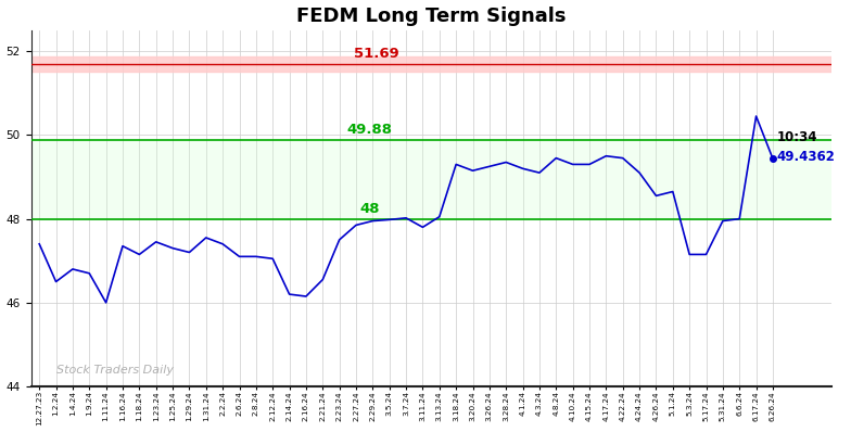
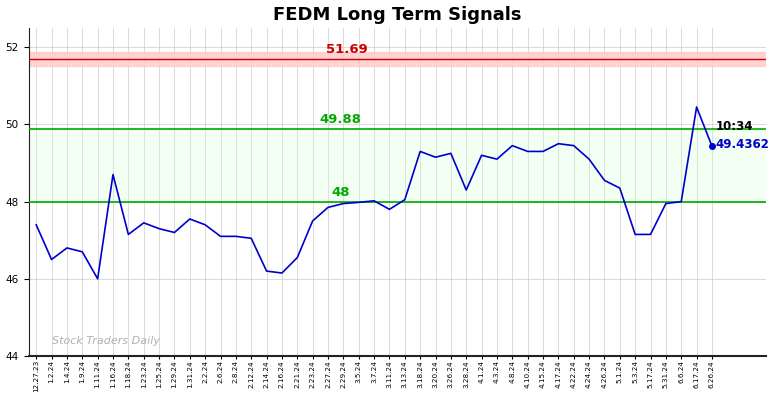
1.16.24: 47.35 -> 48.70
3.28.24: 49.35 -> 48.30
5.1.24: 48.65 -> 48.35
